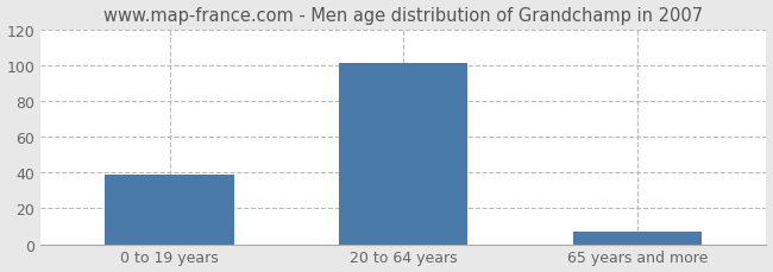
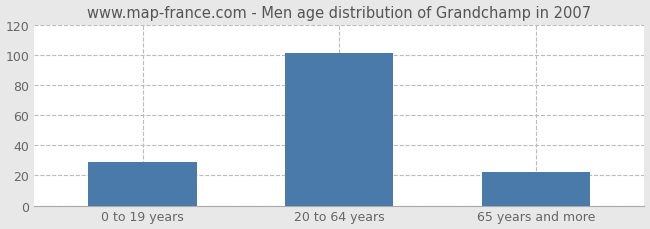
0 to 19 years: 39 -> 29
65 years and more: 7 -> 22
